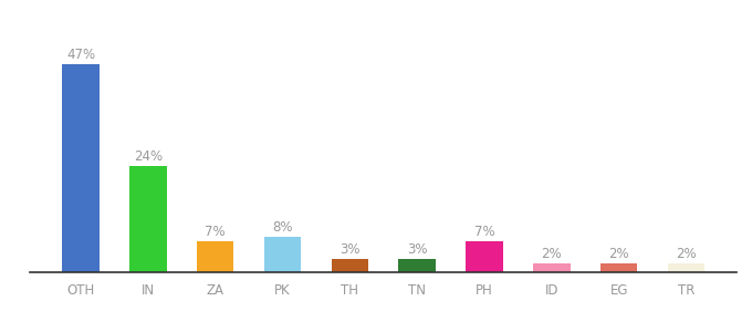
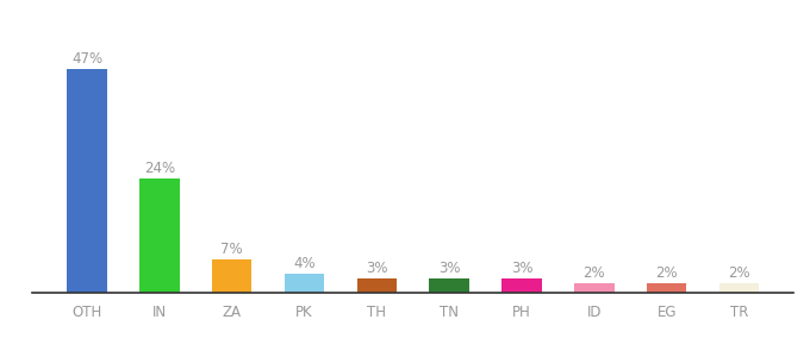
PK: 8% -> 4%
PH: 7% -> 3%
